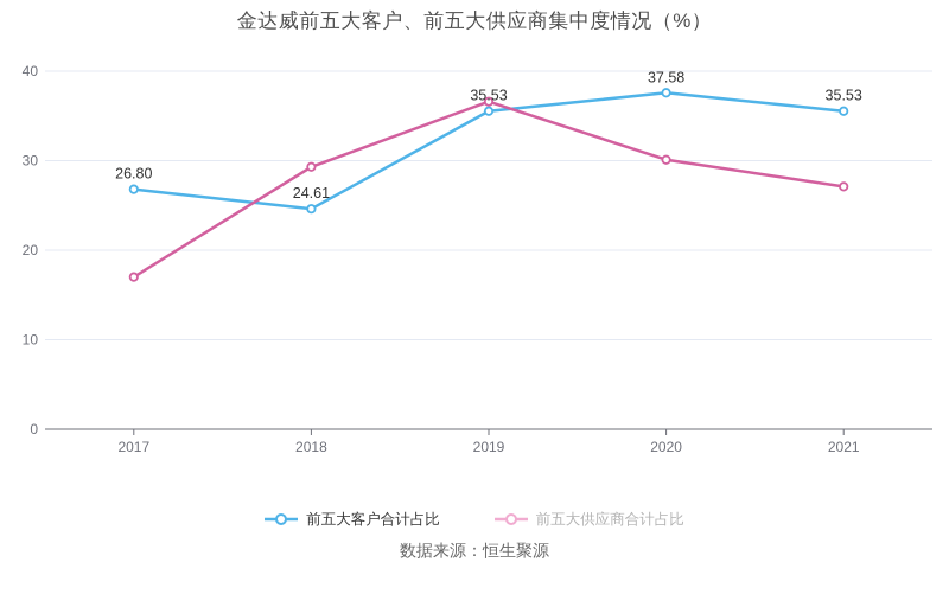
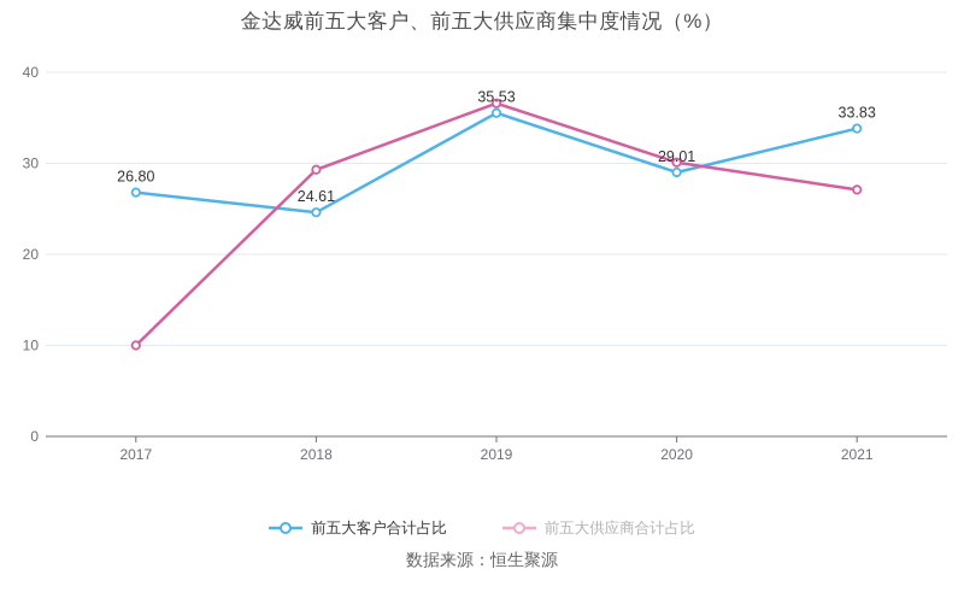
前五大供应商合计占比/2017: 17 -> 10
前五大客户合计占比/2020: 37.58 -> 29.01
前五大客户合计占比/2021: 35.53 -> 33.83
